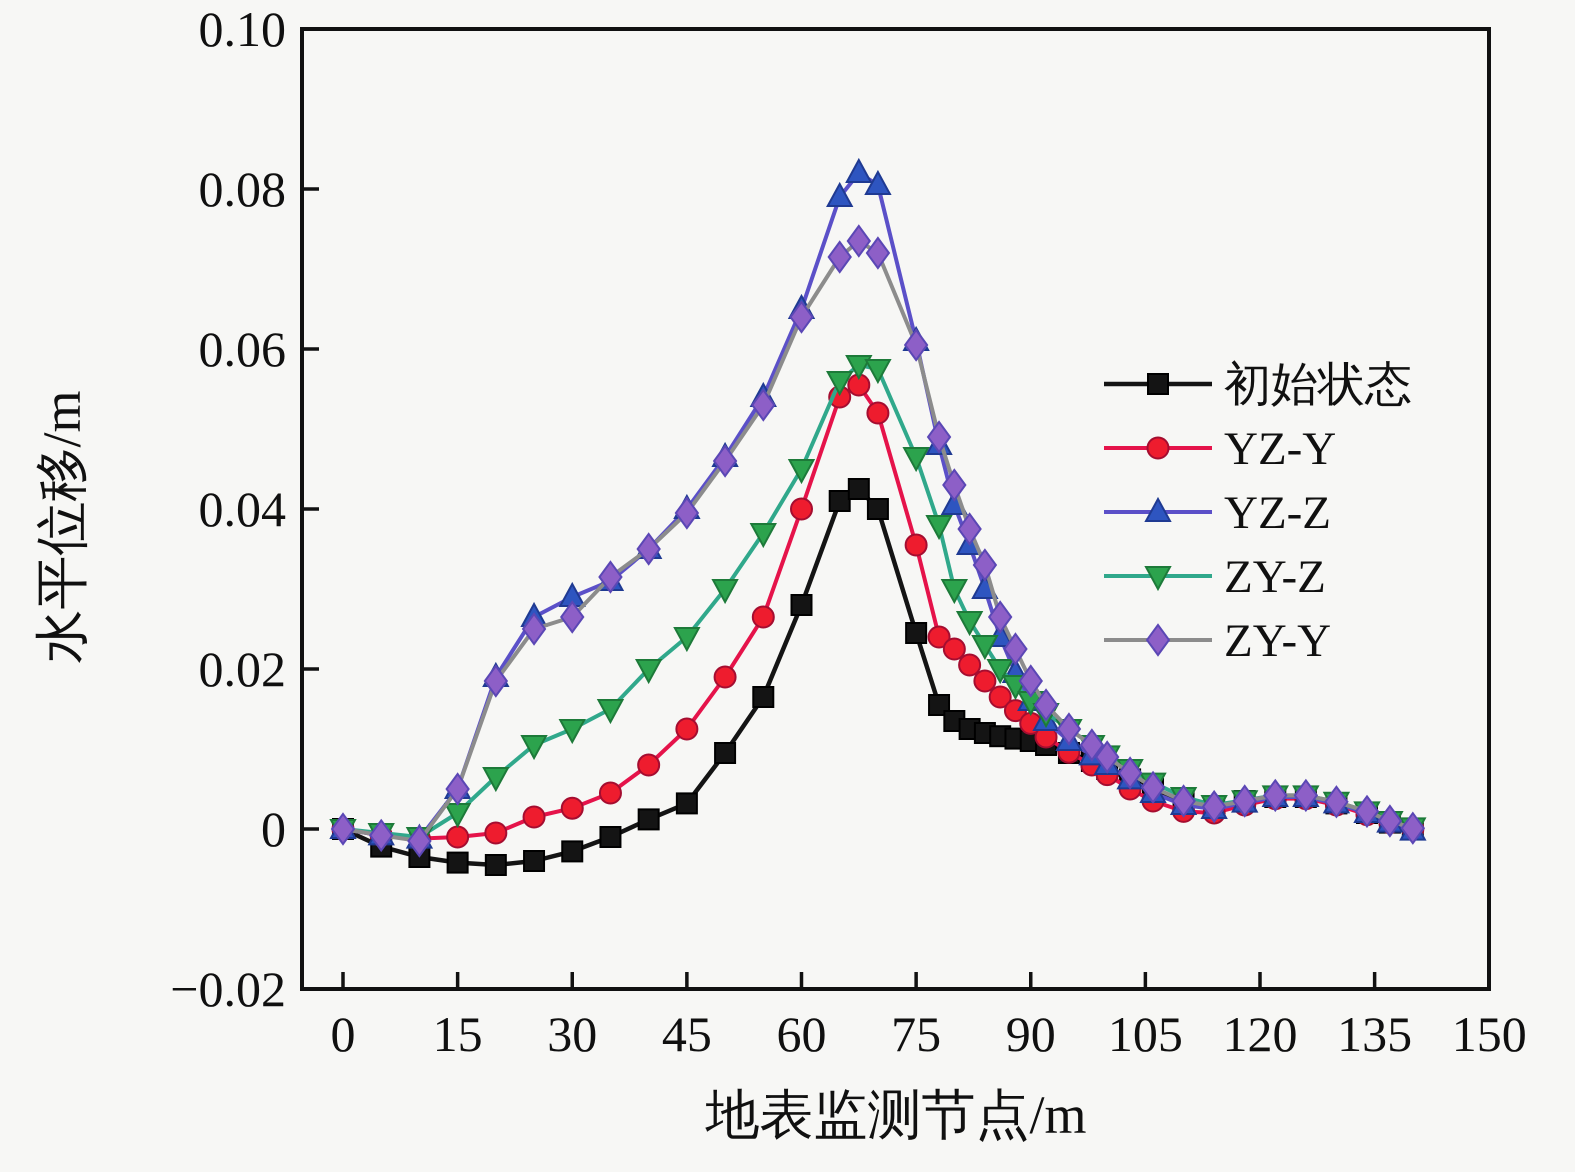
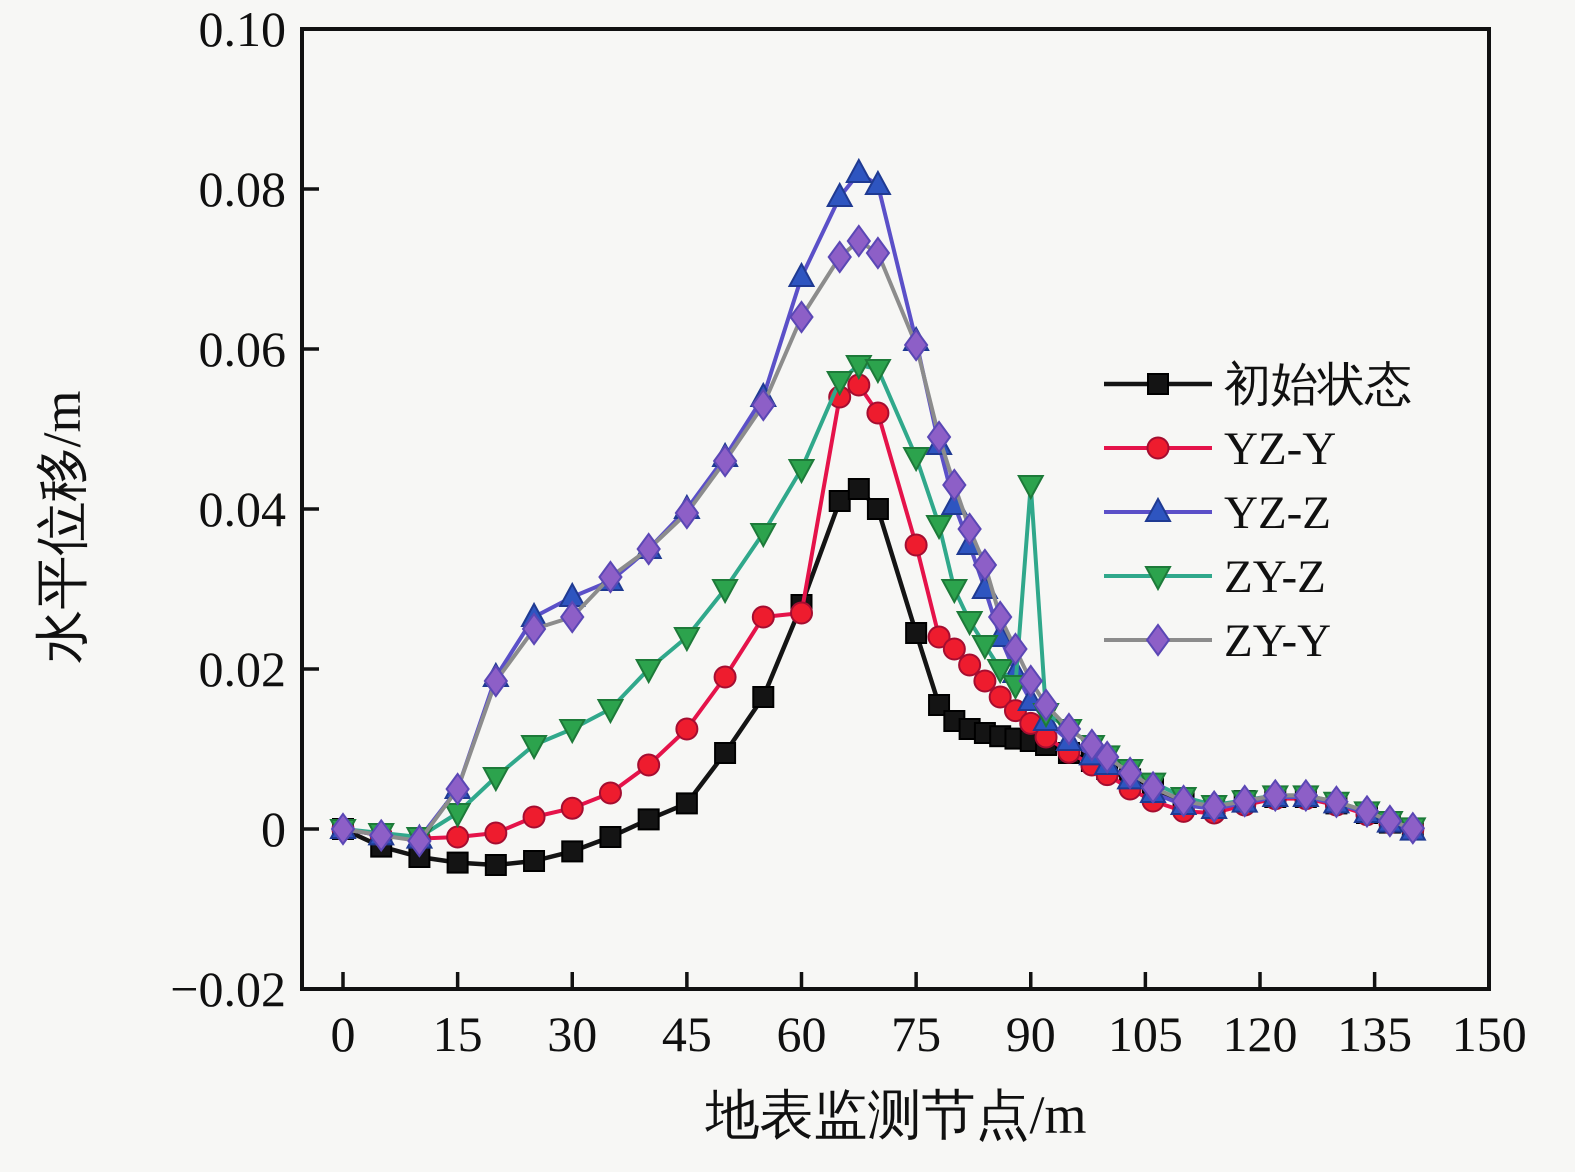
YZ-Y/60: 0.040 -> 0.027
YZ-Z/60: 0.065 -> 0.069
ZY-Z/90: 0.016 -> 0.043
